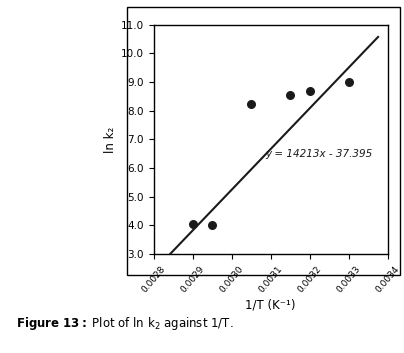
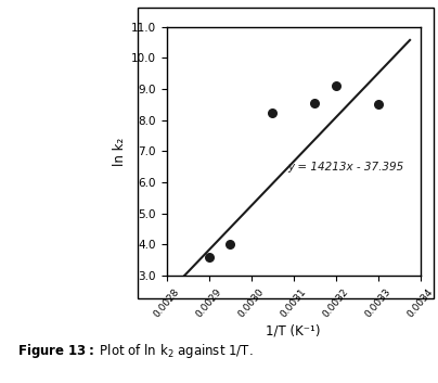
0.0029: 4.05 -> 3.60
0.0032: 8.70 -> 9.10
0.0033: 9.00 -> 8.50
